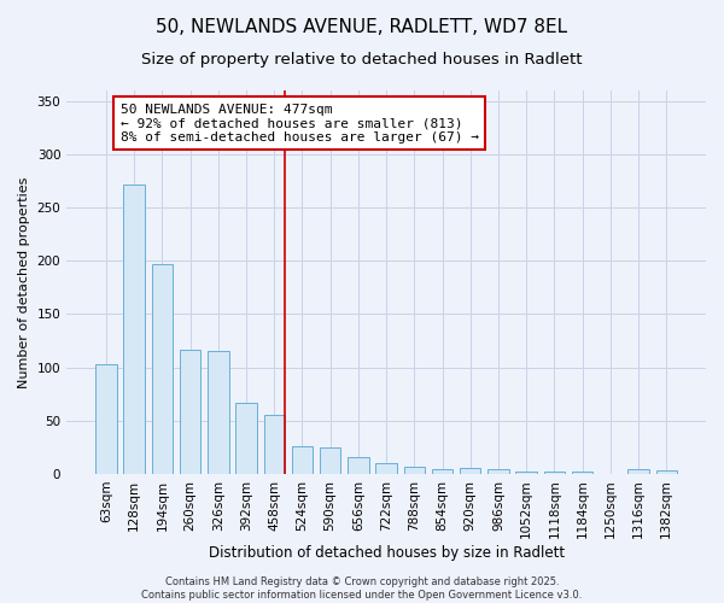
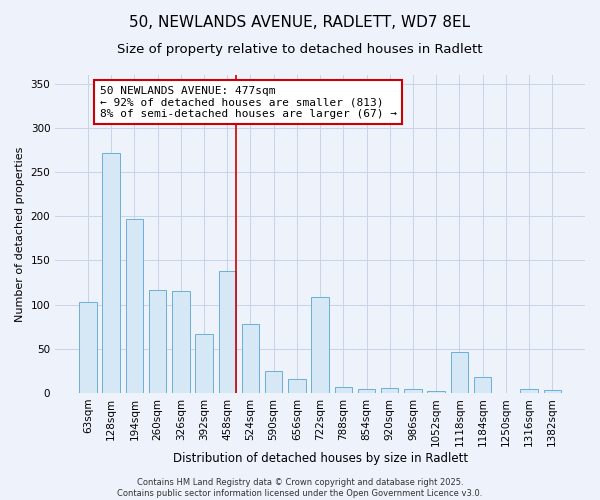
458sqm: 55 -> 138
524sqm: 26 -> 78
722sqm: 10 -> 108
1118sqm: 2 -> 46
1184sqm: 2 -> 18
